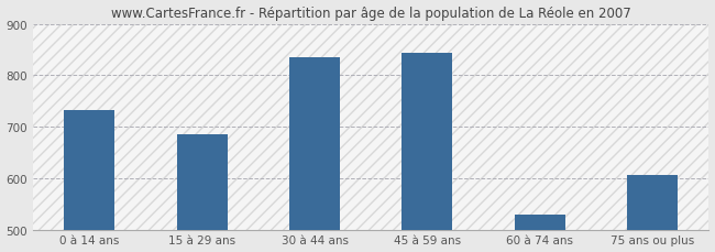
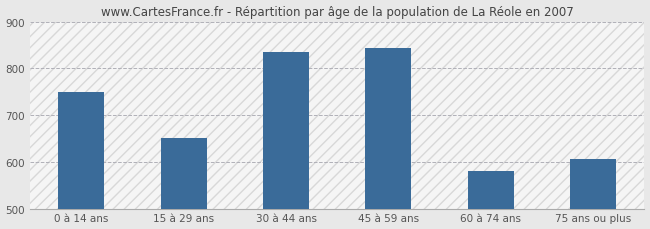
0 à 14 ans: 733 -> 750
15 à 29 ans: 685 -> 650
60 à 74 ans: 530 -> 580
